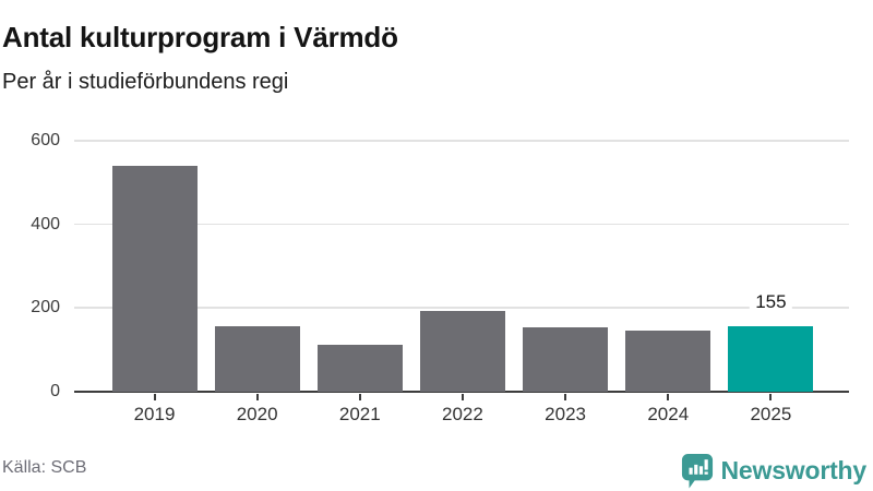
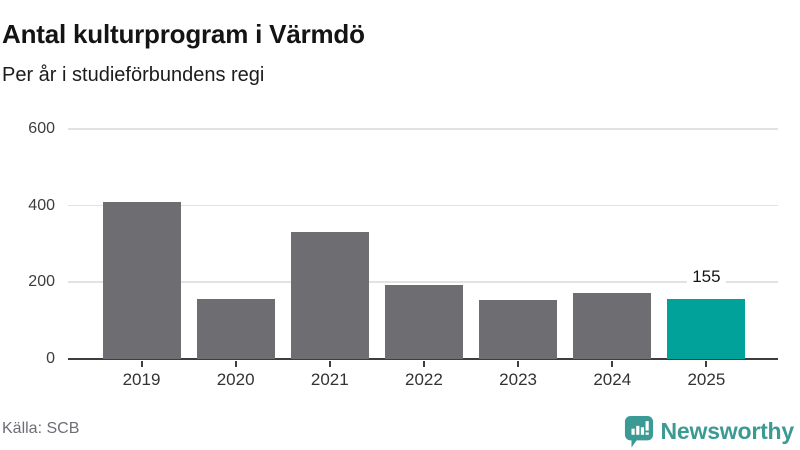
2019: 540 -> 410
2021: 110 -> 330
2024: 140 -> 170
